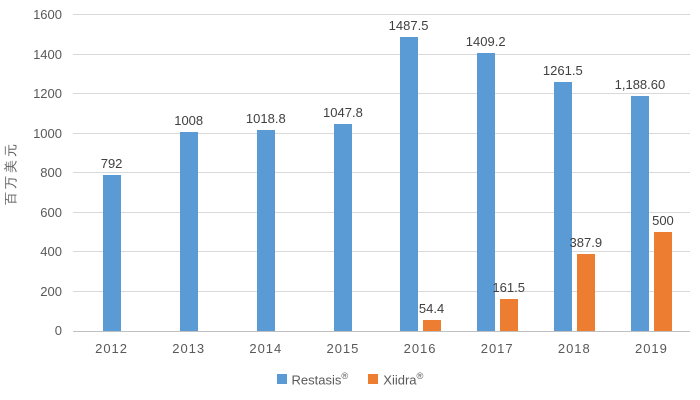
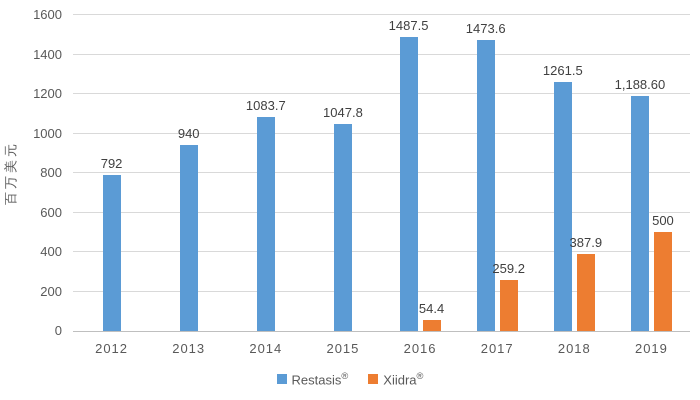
Restasis®/2013: 1008 -> 940
Restasis®/2014: 1018.8 -> 1083.7
Restasis®/2017: 1409.2 -> 1473.6
Xiidra®/2017: 161.5 -> 259.2
